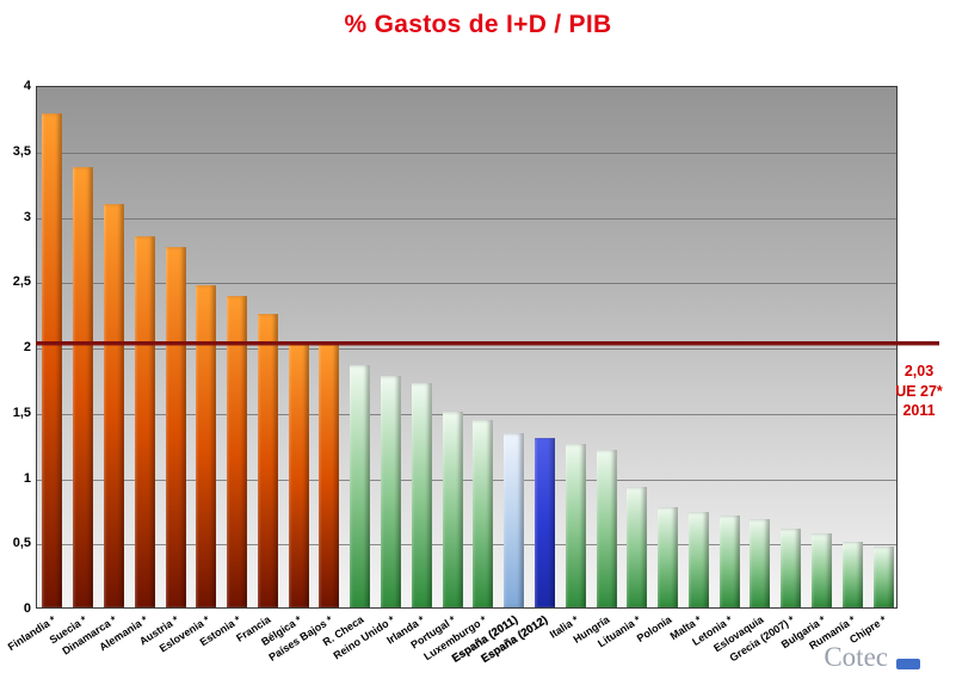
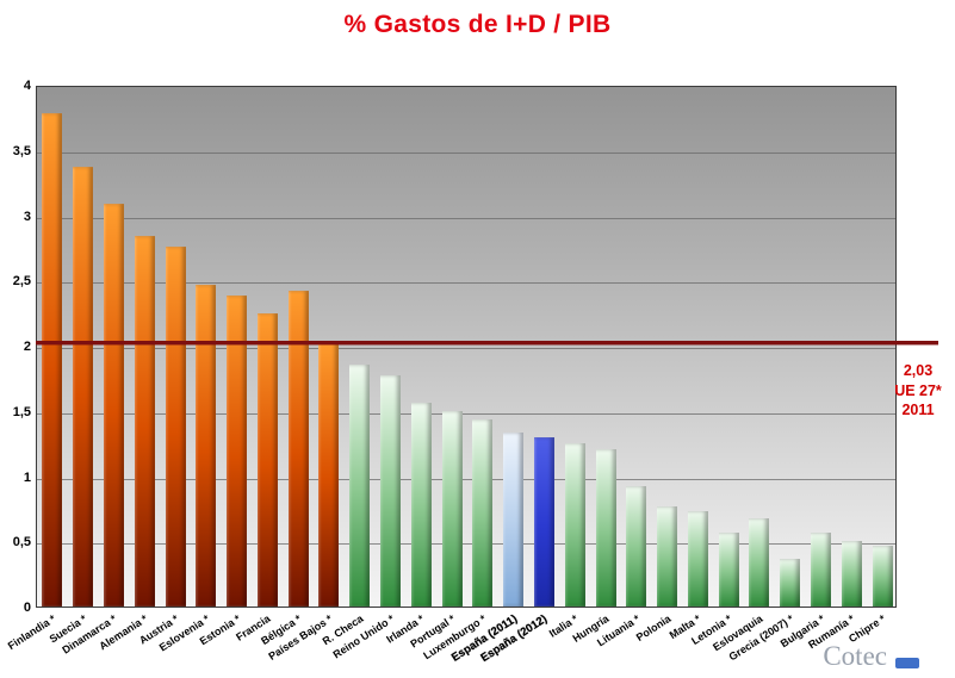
Bélgica *: 2.04 -> 2.42
Irlanda *: 1.72 -> 1.56
Letonia *: 0.70 -> 0.57
Grecia (2007) *: 0.60 -> 0.37
